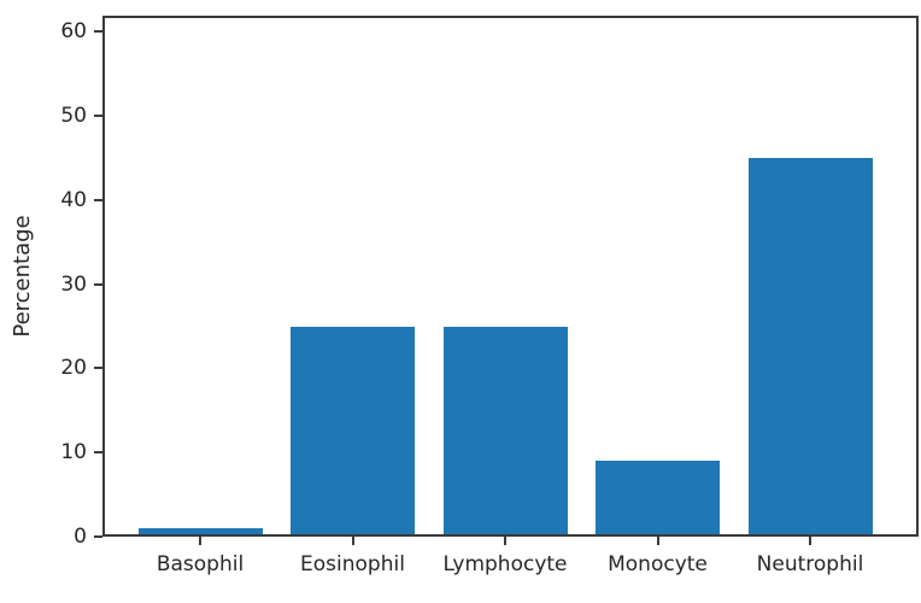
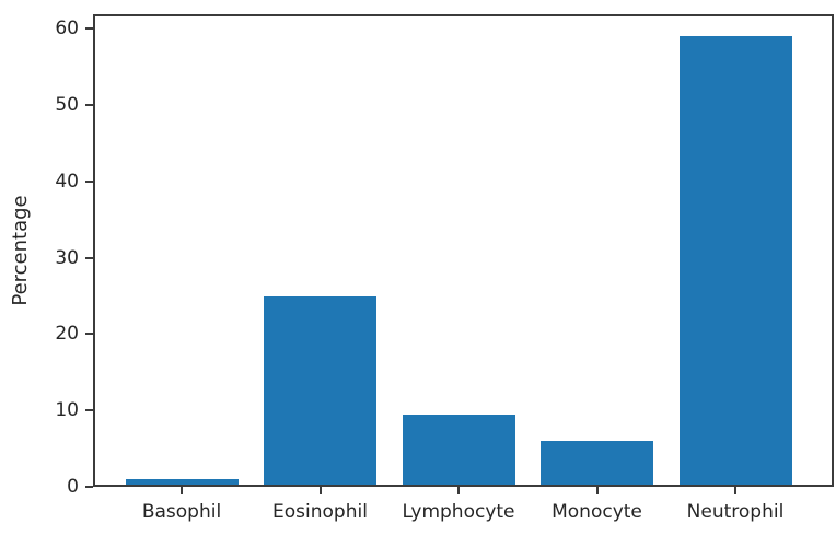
Lymphocyte: 25 -> 10
Monocyte: 9 -> 6
Neutrophil: 45 -> 59
